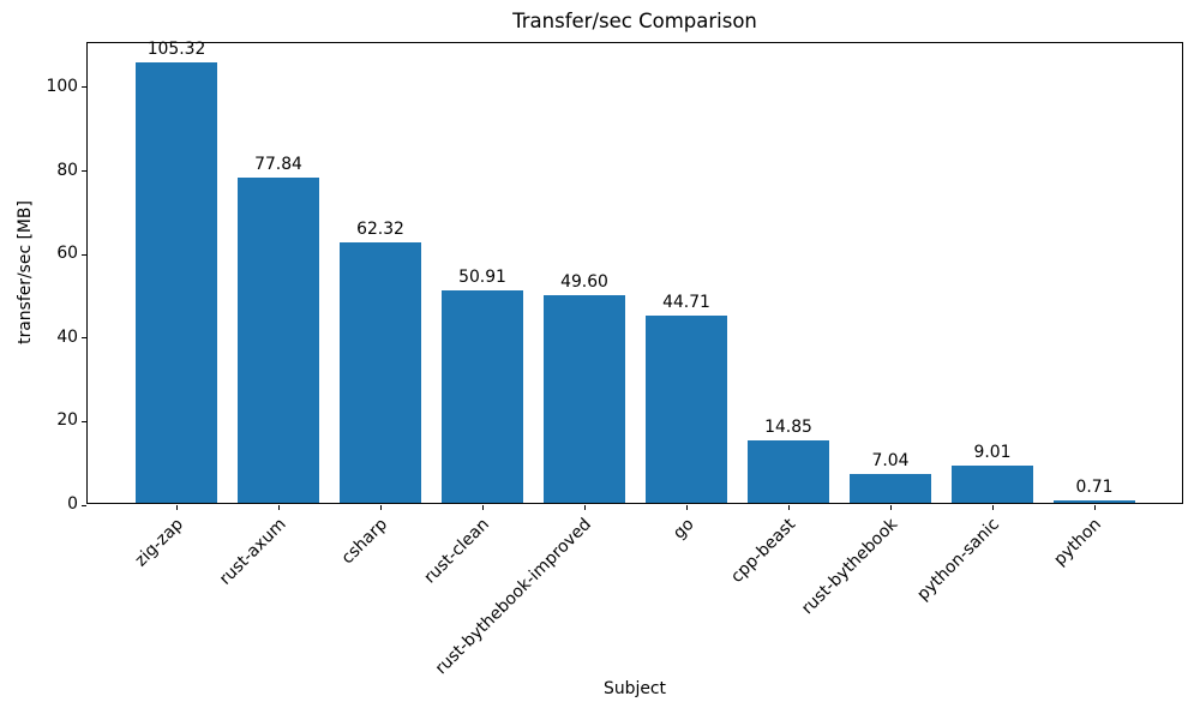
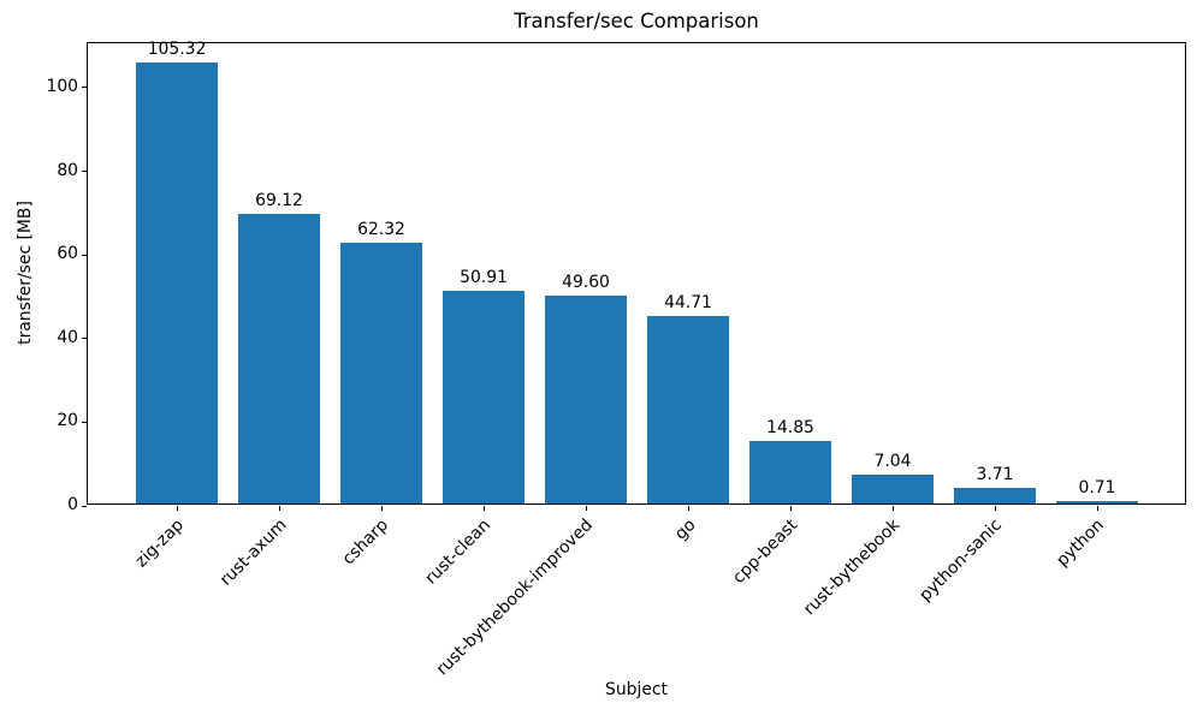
rust-axum: 77.84 -> 69.12
python-sanic: 9.01 -> 3.71
